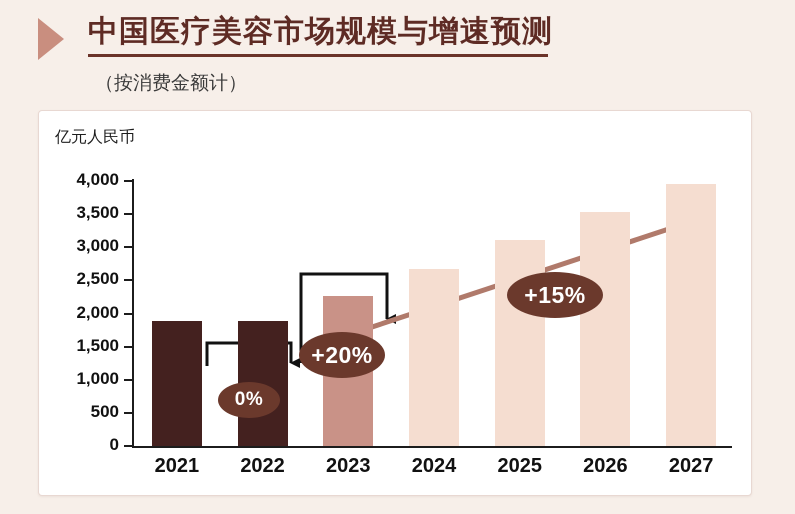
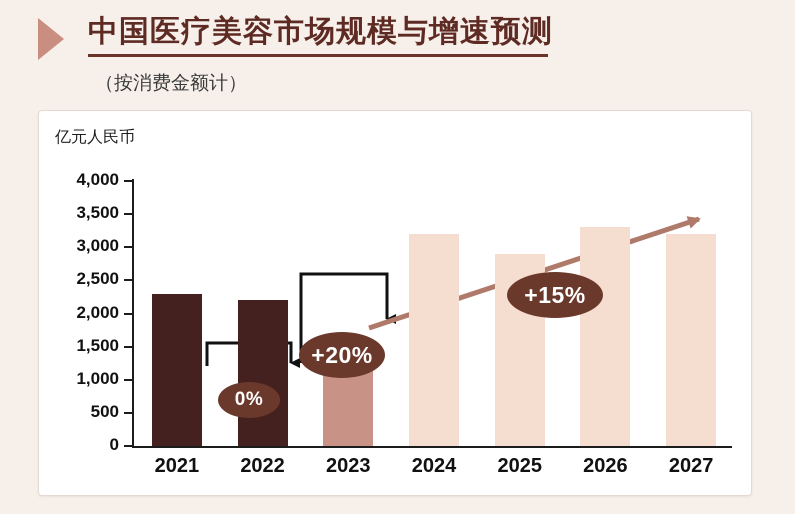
2021: 1900 -> 2300
2022: 1900 -> 2200
2023: 2300 -> 1600
2024: 2700 -> 3200
2025: 3100 -> 2900
2026: 3500 -> 3300
2027: 4000 -> 3200
